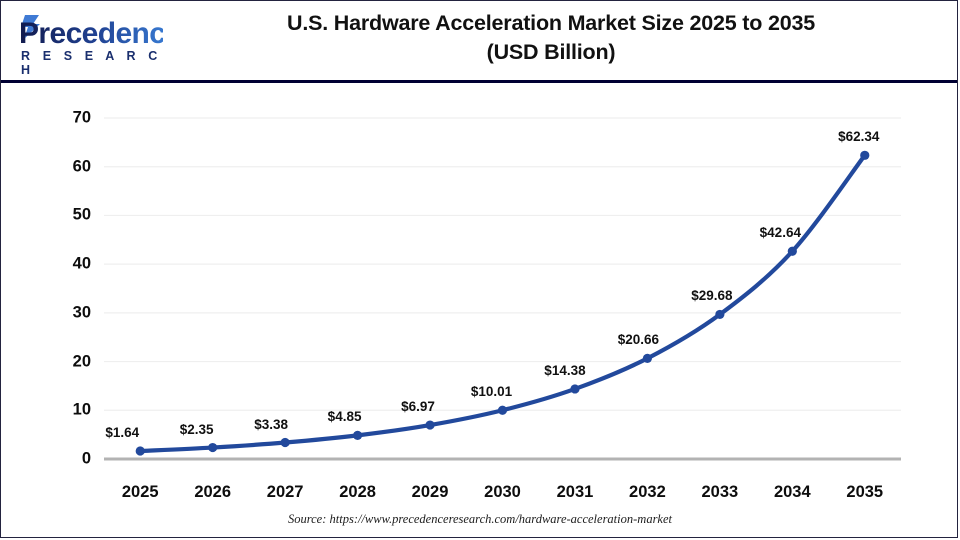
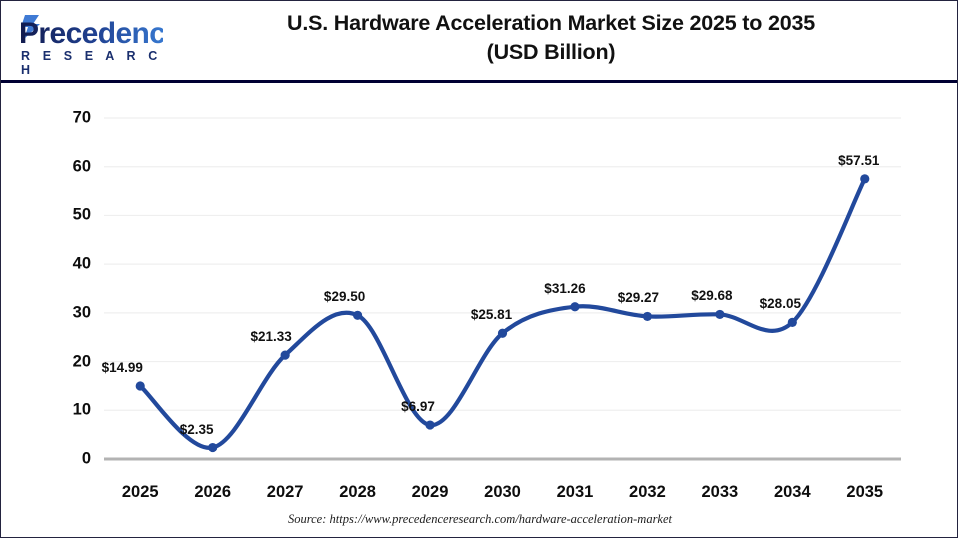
2025: $1.64 -> $14.99
2027: $3.38 -> $21.33
2028: $4.85 -> $29.50
2030: $10.01 -> $25.81
2031: $14.38 -> $31.26
2032: $20.66 -> $29.27
2034: $42.64 -> $28.05
2035: $62.34 -> $57.51
